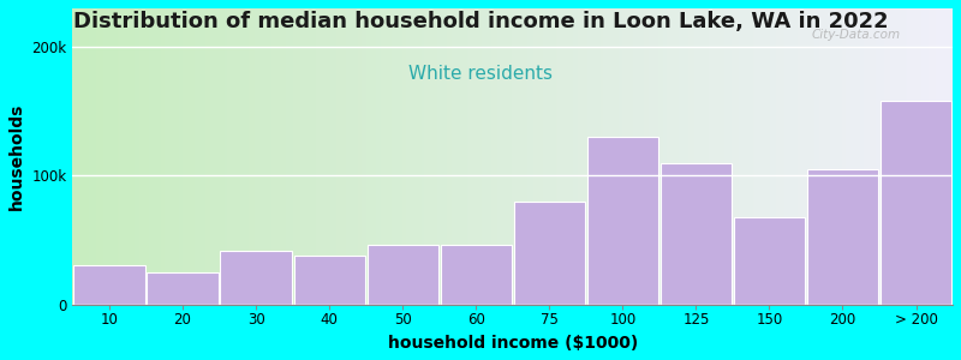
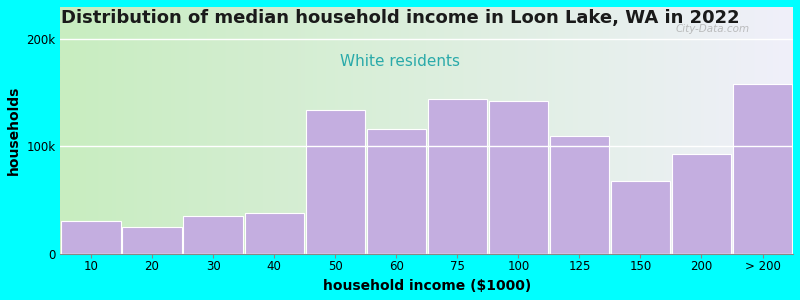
30: 42k -> 35k
50: 46k -> 134k
60: 46k -> 116k
75: 80k -> 144k
100: 130k -> 142k
200: 105k -> 93k
